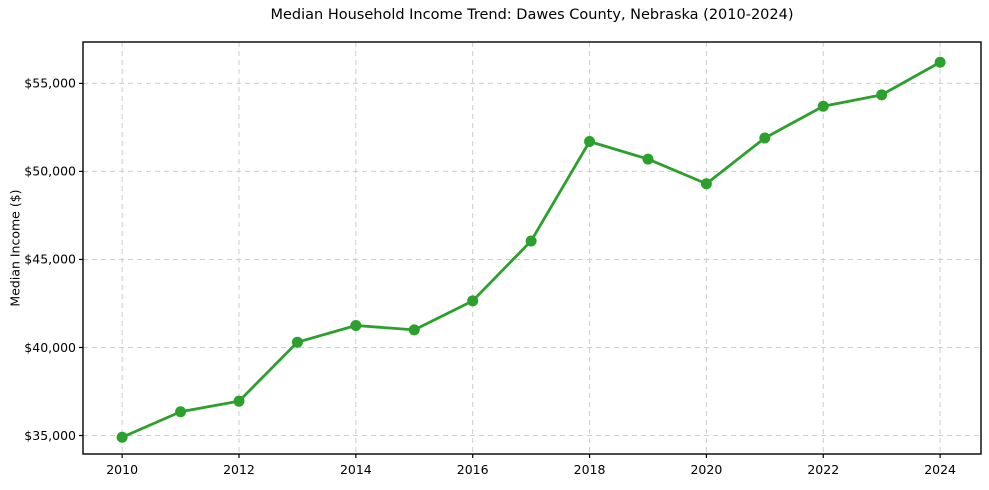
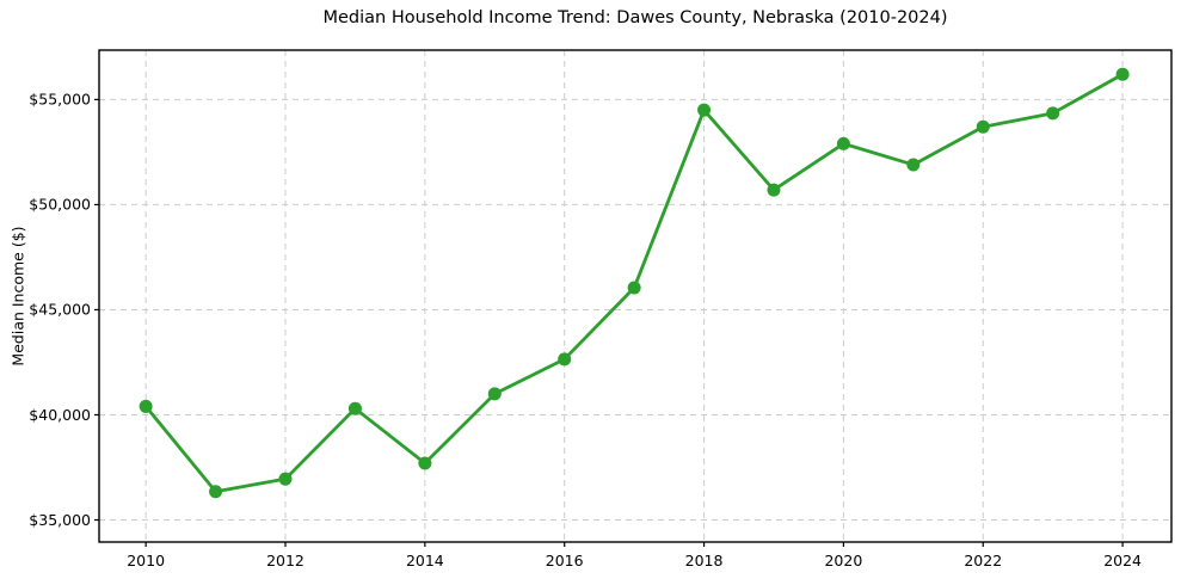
2010: $34900 -> $40400
2014: $41200 -> $37700
2018: $51700 -> $54500
2020: $49300 -> $52900
